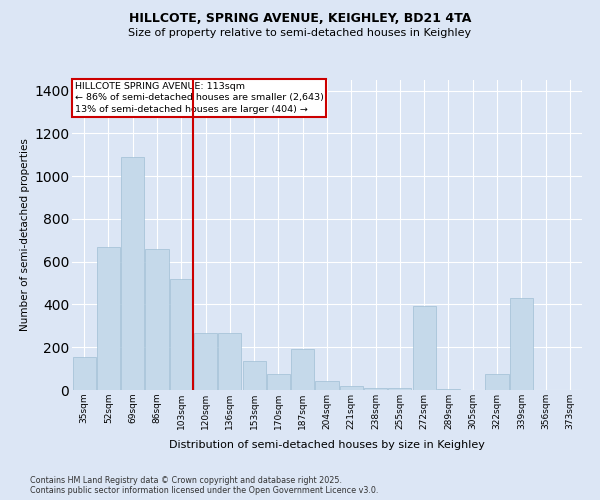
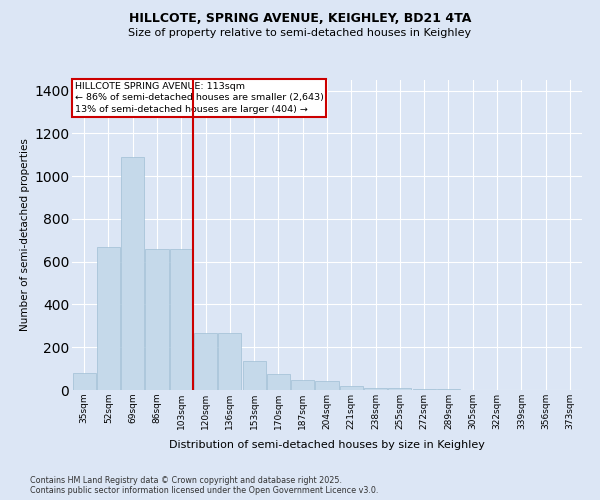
35sqm: 155 -> 80
103sqm: 520 -> 660
187sqm: 190 -> 45
272sqm: 395 -> 5
322sqm: 75 -> 2
339sqm: 430 -> 1
